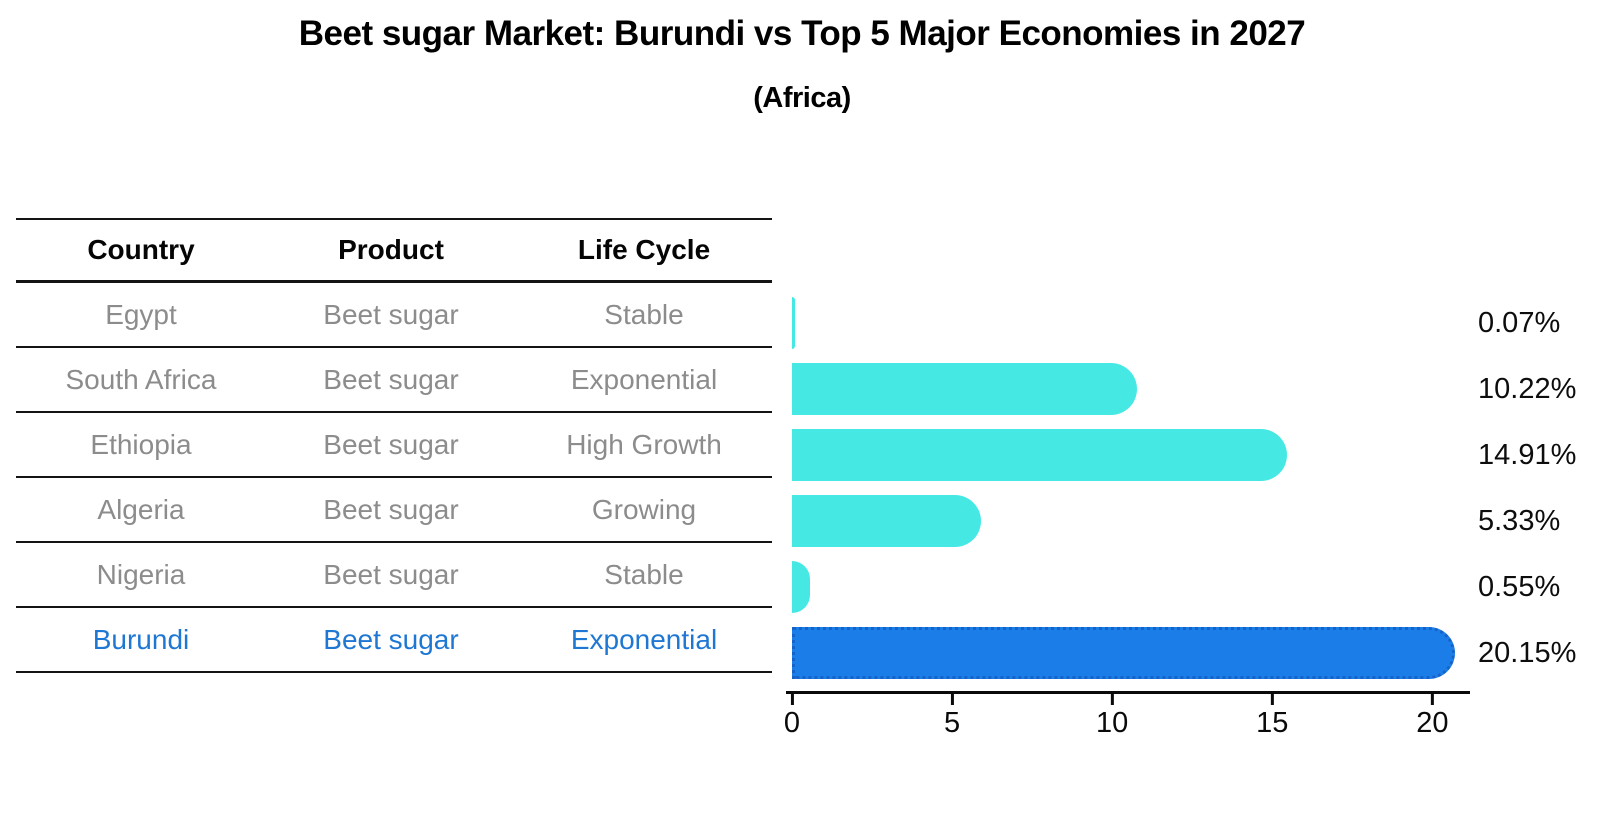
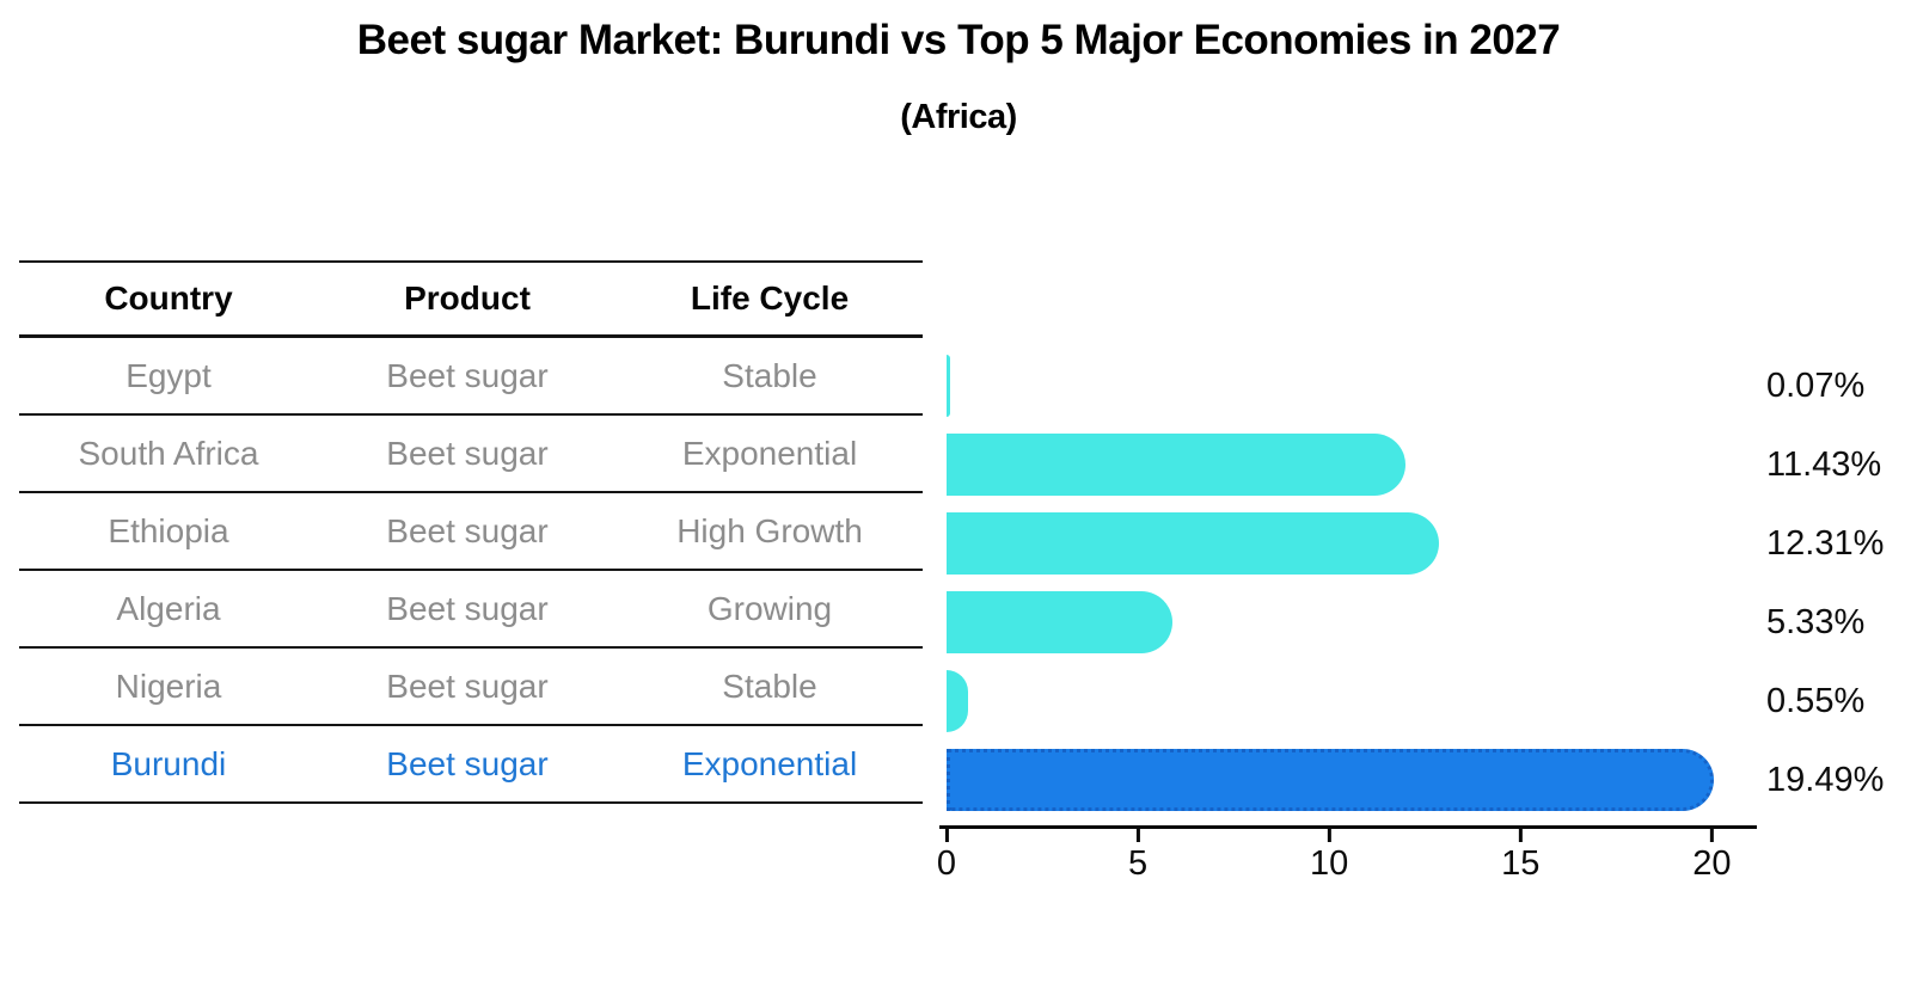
South Africa: 10.22% -> 11.43%
Ethiopia: 14.91% -> 12.31%
Burundi: 20.15% -> 19.49%
